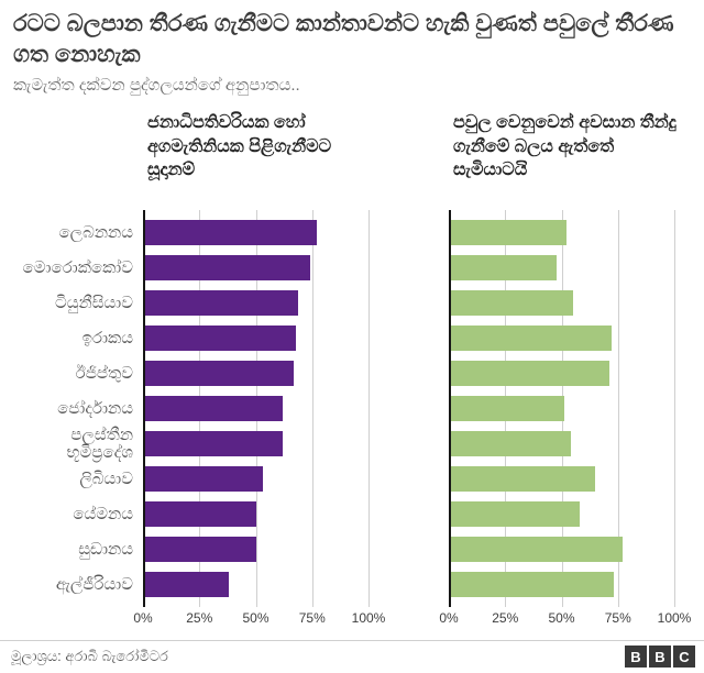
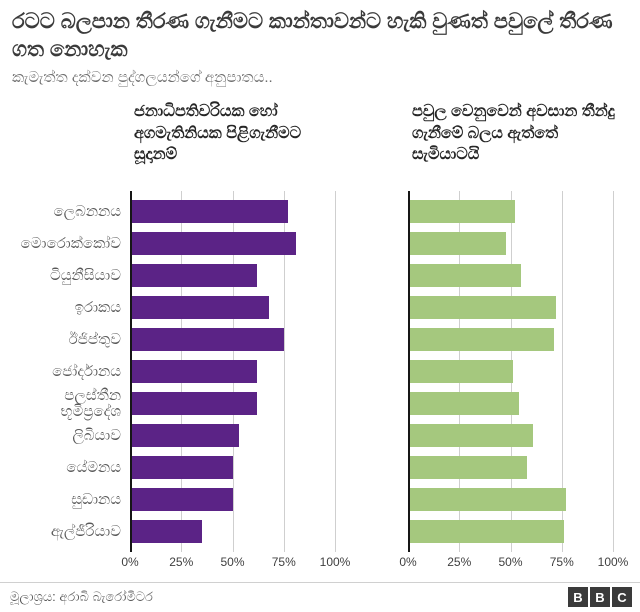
ජනාධිපතිවරියක හෝ අගමැතිනියක පිළිගැනීමට සූදානම්/මොරොක්කෝව: 74% -> 81%
ජනාධිපතිවරියක හෝ අගමැතිනියක පිළිගැනීමට සූදානම්/ටියුනීසියාව: 69% -> 62%
ජනාධිපතිවරියක හෝ අගමැතිනියක පිළිගැනීමට සූදානම්/ඊජිප්තුව: 67% -> 75%
පවුල වෙනුවෙන් අවසාන තීන්දු ගැනීමේ බලය ඇත්තේ සැමියාටයි/ලිබියාව: 65% -> 61%
ජනාධිපතිවරියක හෝ අගමැතිනියක පිළිගැනීමට සූදානම්/ඇල්ජීරියාව: 38% -> 35%
පවුල වෙනුවෙන් අවසාන තීන්දු ගැනීමේ බලය ඇත්තේ සැමියාටයි/ඇල්ජීරියාව: 73% -> 76%
